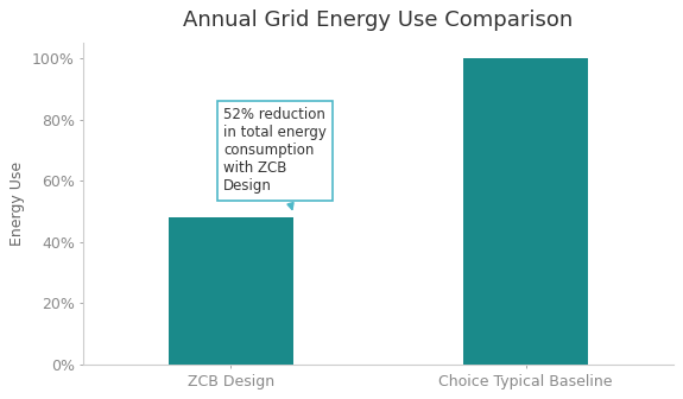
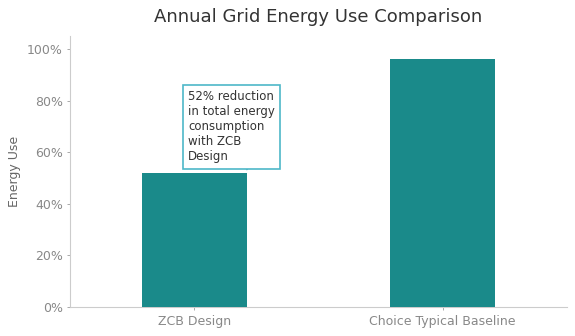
ZCB Design: 48% -> 52%
Choice Typical Baseline: 100% -> 96%
